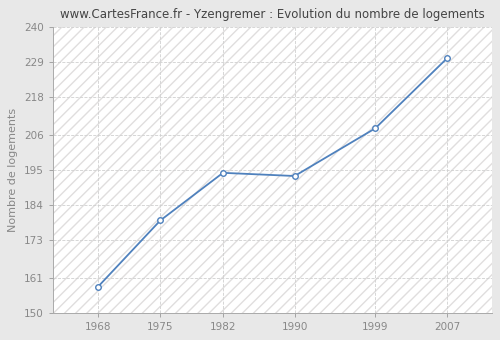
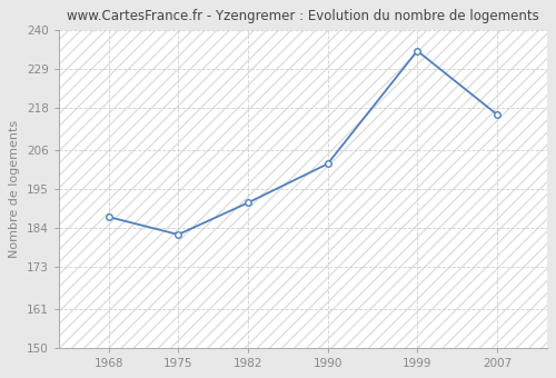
1968: 158 -> 187
1975: 179 -> 182
1982: 194 -> 191
1990: 193 -> 202
1999: 208 -> 234
2007: 230 -> 216
